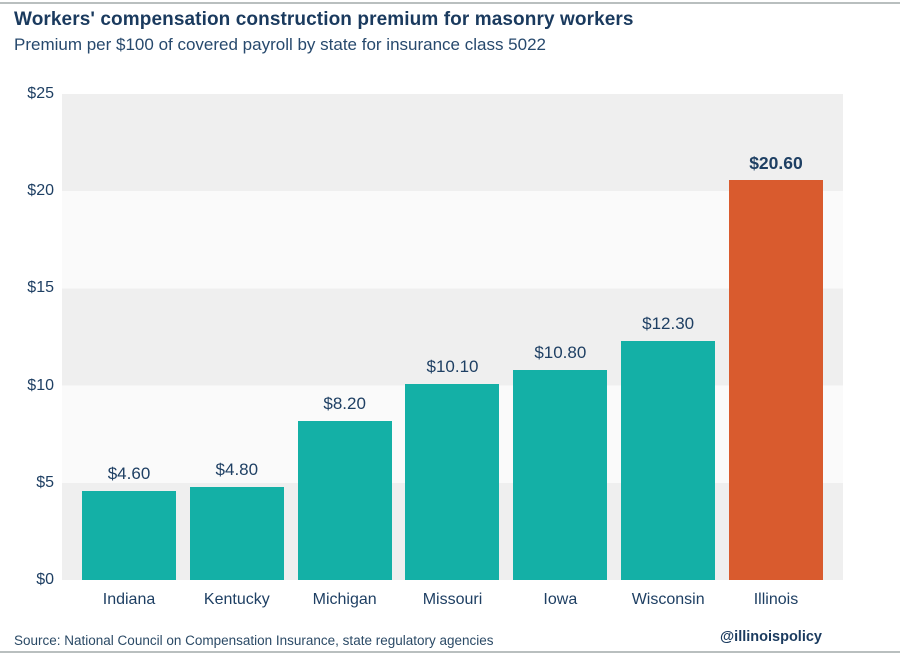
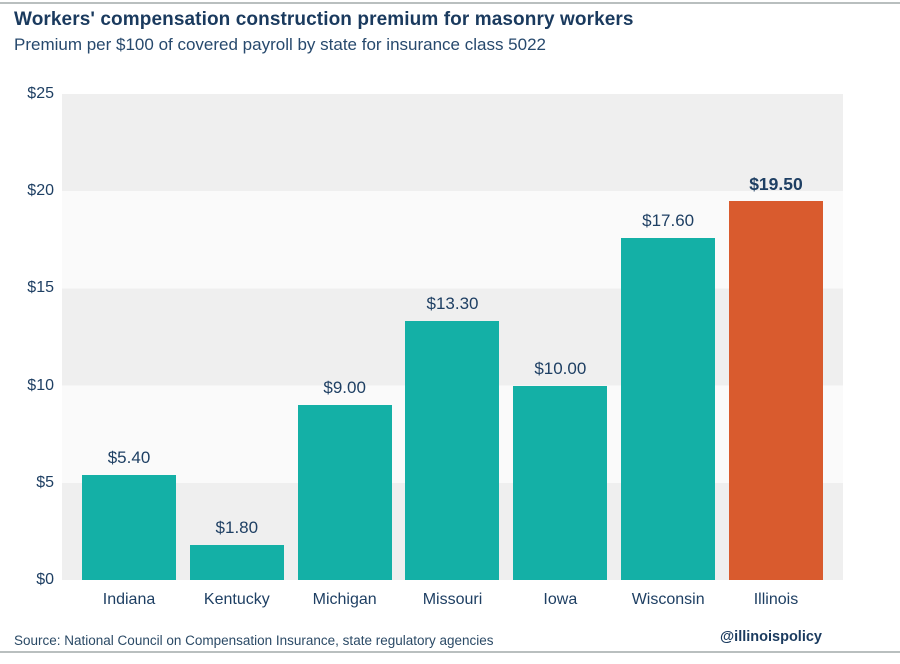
Indiana: $4.60 -> $5.40
Kentucky: $4.80 -> $1.80
Michigan: $8.20 -> $9.00
Missouri: $10.10 -> $13.30
Iowa: $10.80 -> $10.00
Wisconsin: $12.30 -> $17.60
Illinois: $20.60 -> $19.50
